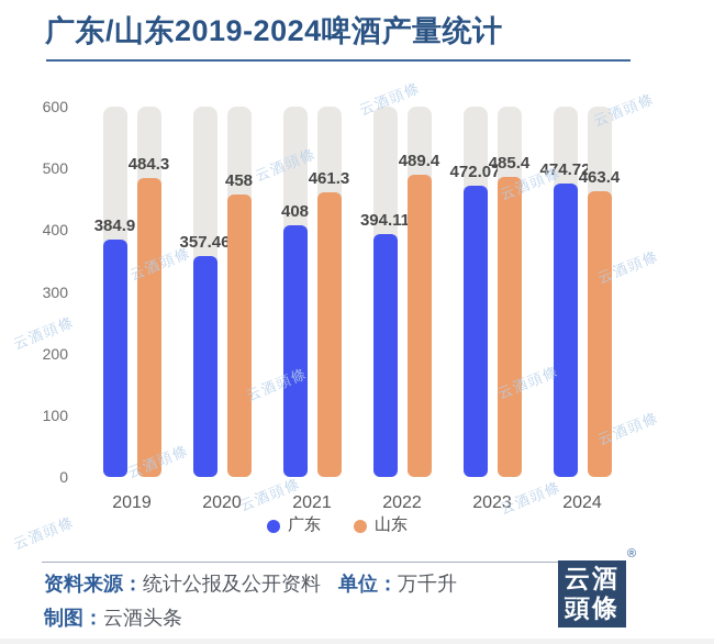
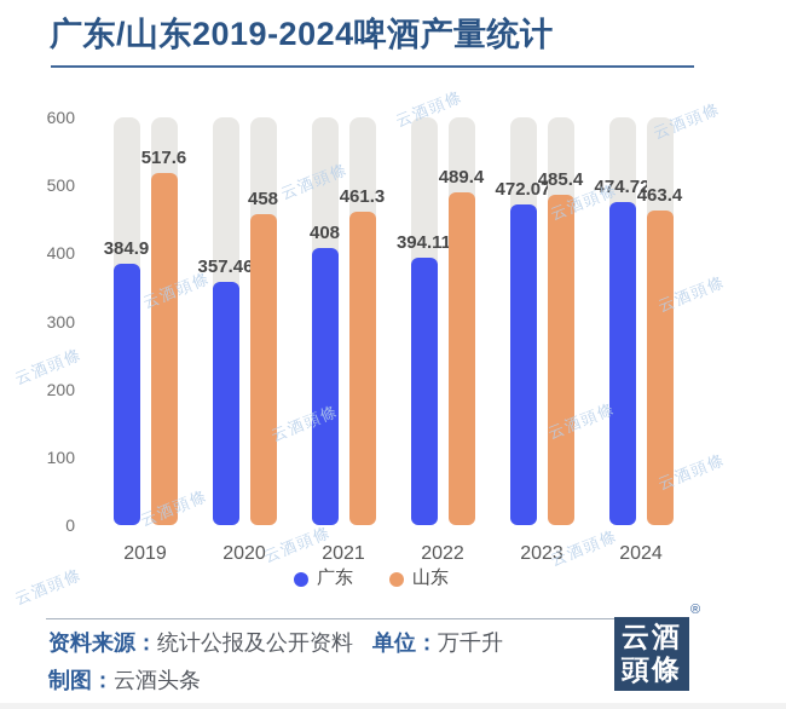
山东/2019: 484.3 -> 517.6
